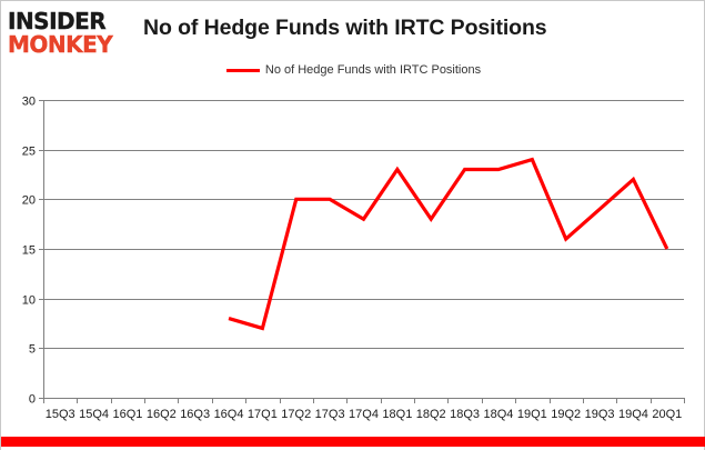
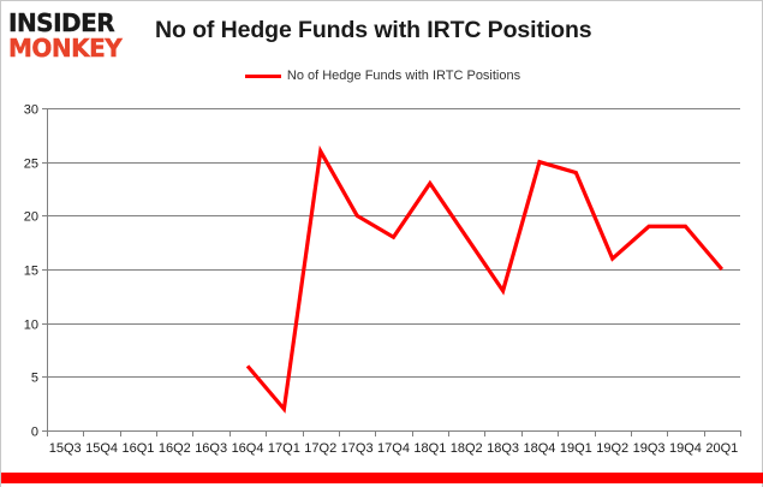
16Q4: 8 -> 6
17Q1: 7 -> 2
17Q2: 20 -> 26
18Q3: 23 -> 13
18Q4: 23 -> 25
19Q4: 22 -> 19
